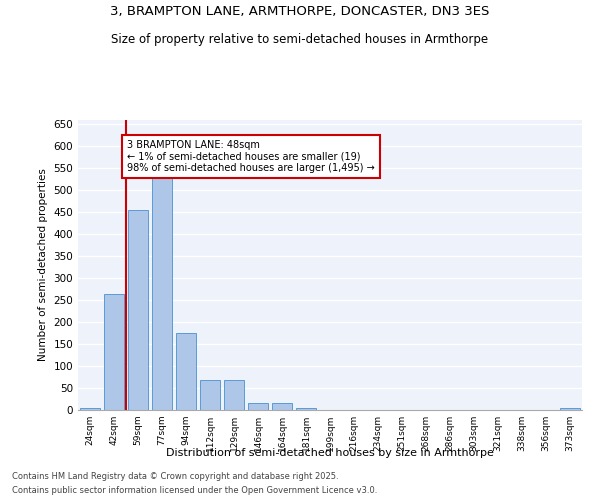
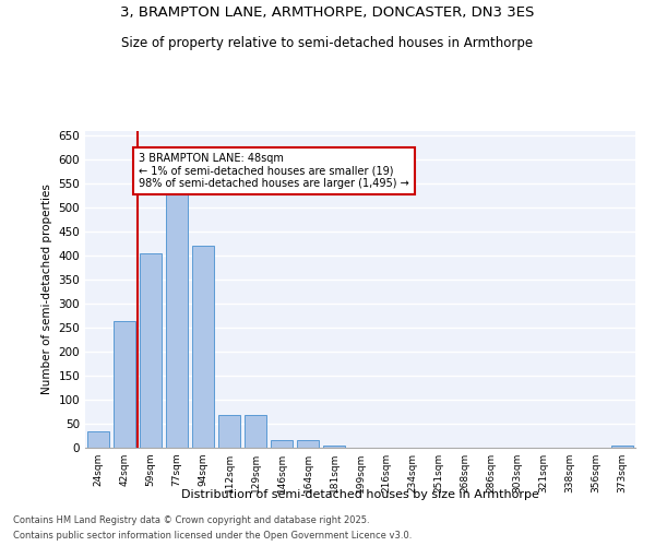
24sqm: 5 -> 35
59sqm: 455 -> 405
94sqm: 175 -> 420
